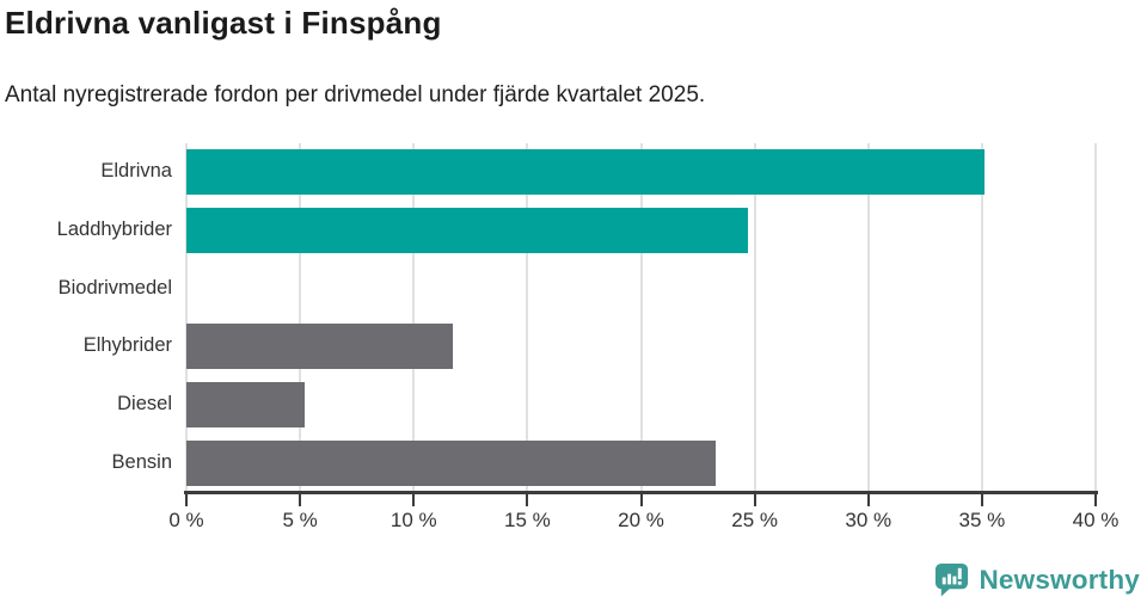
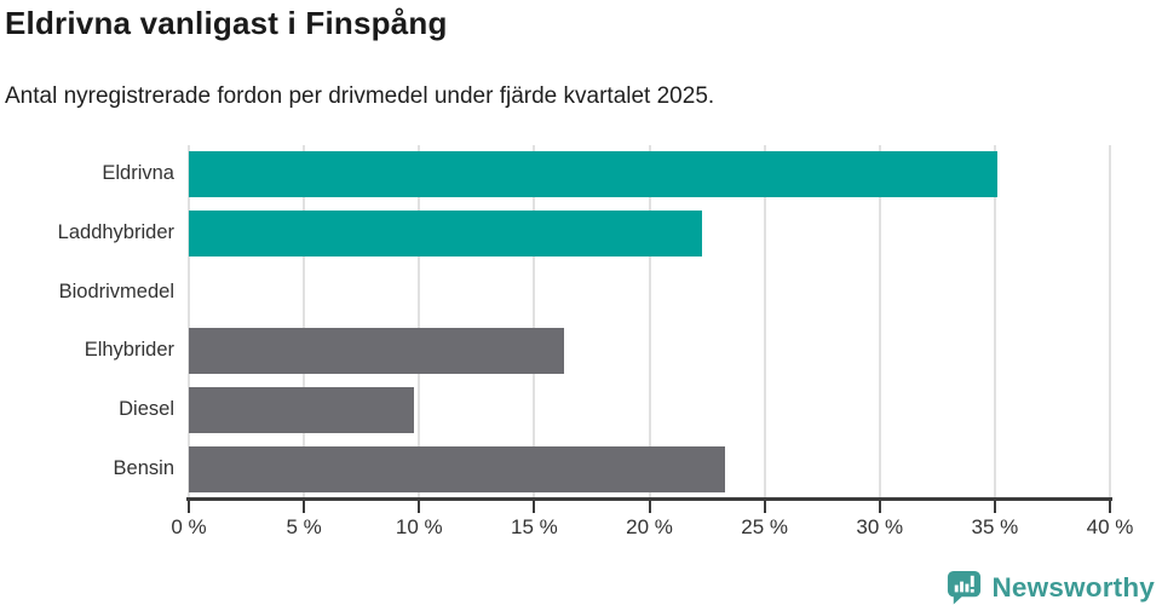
Laddhybrider: 24.7% -> 22.3%
Elhybrider: 11.7% -> 16.3%
Diesel: 5.2% -> 9.8%
